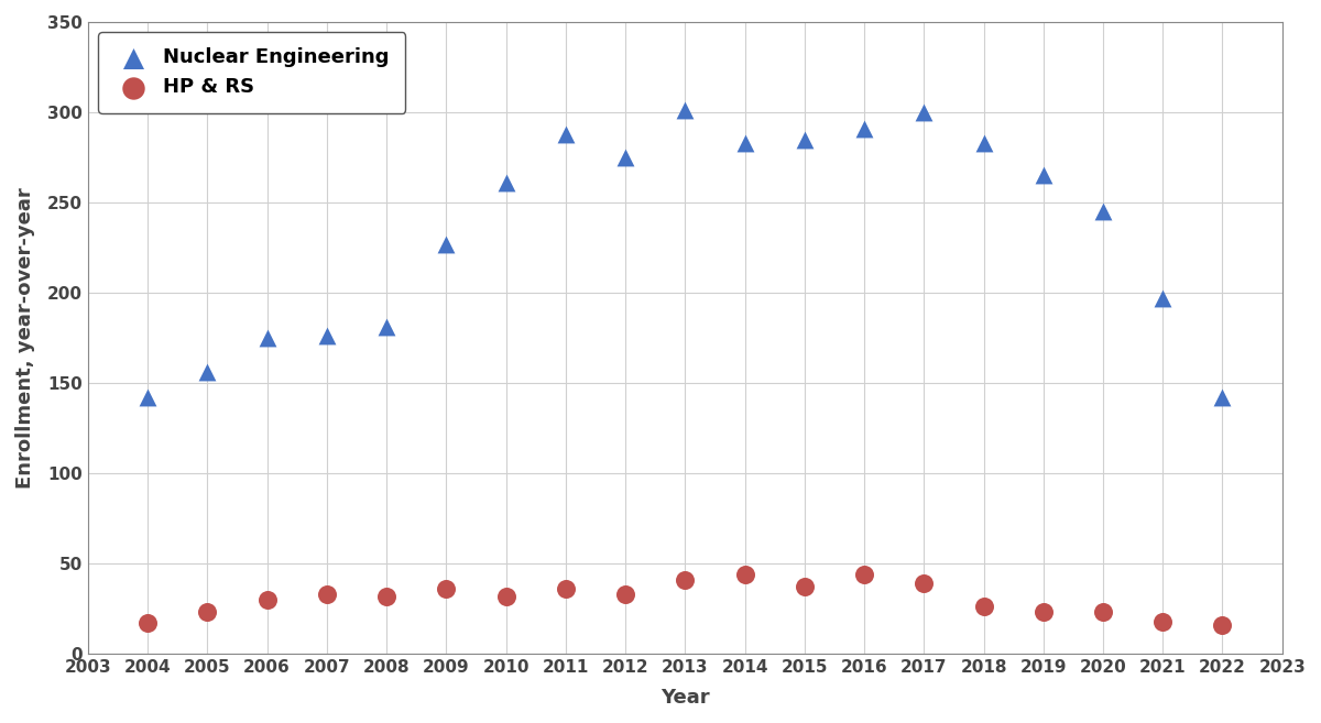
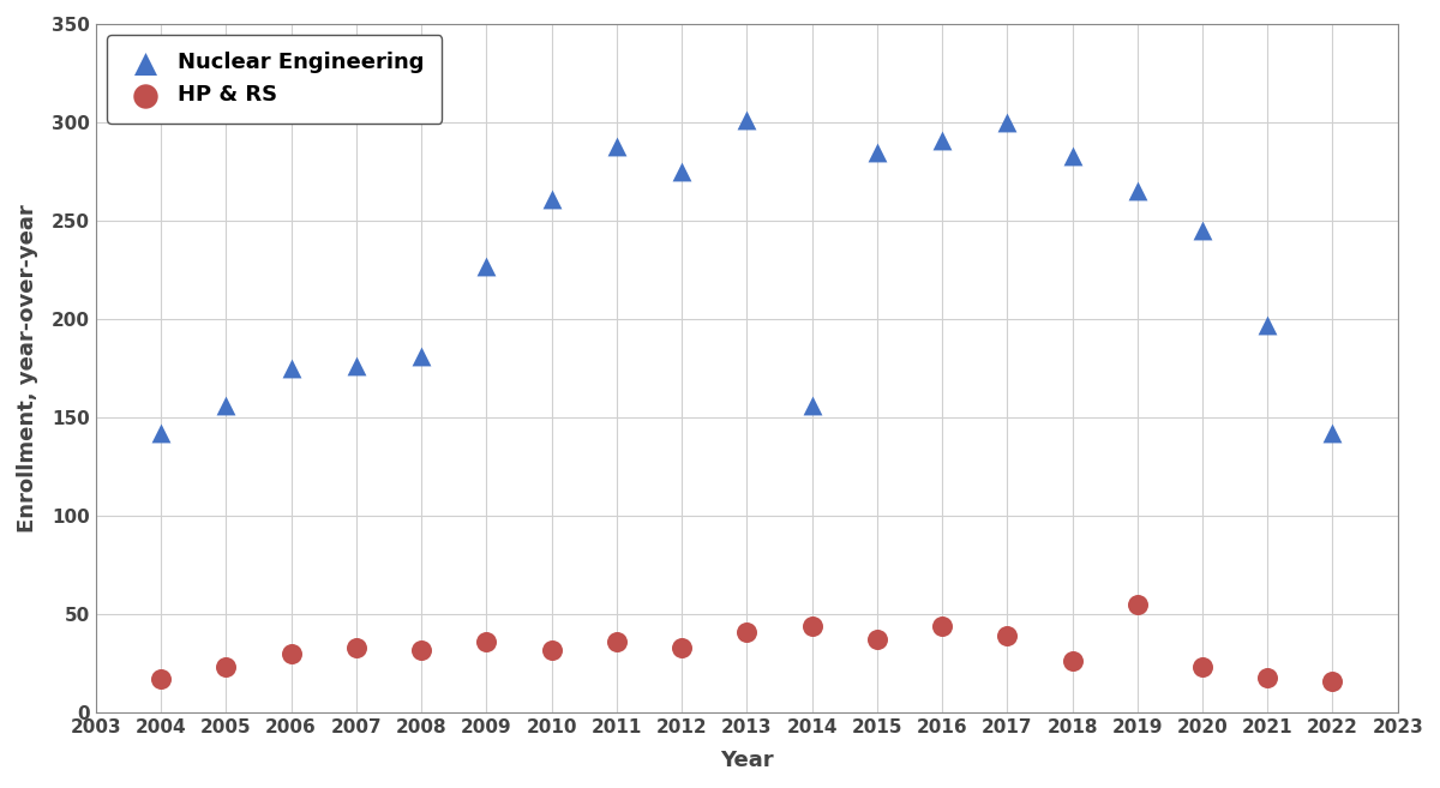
Nuclear Engineering/2014: 283 -> 156
HP & RS/2019: 23 -> 55
